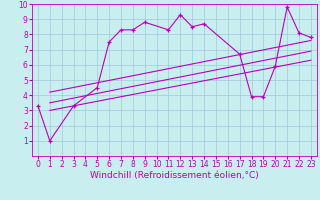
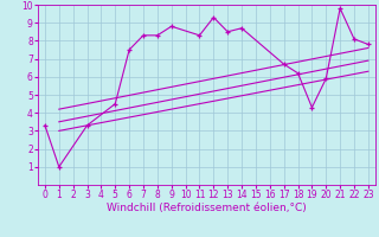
18: 3.9 -> 6.2
19: 3.9 -> 4.3
